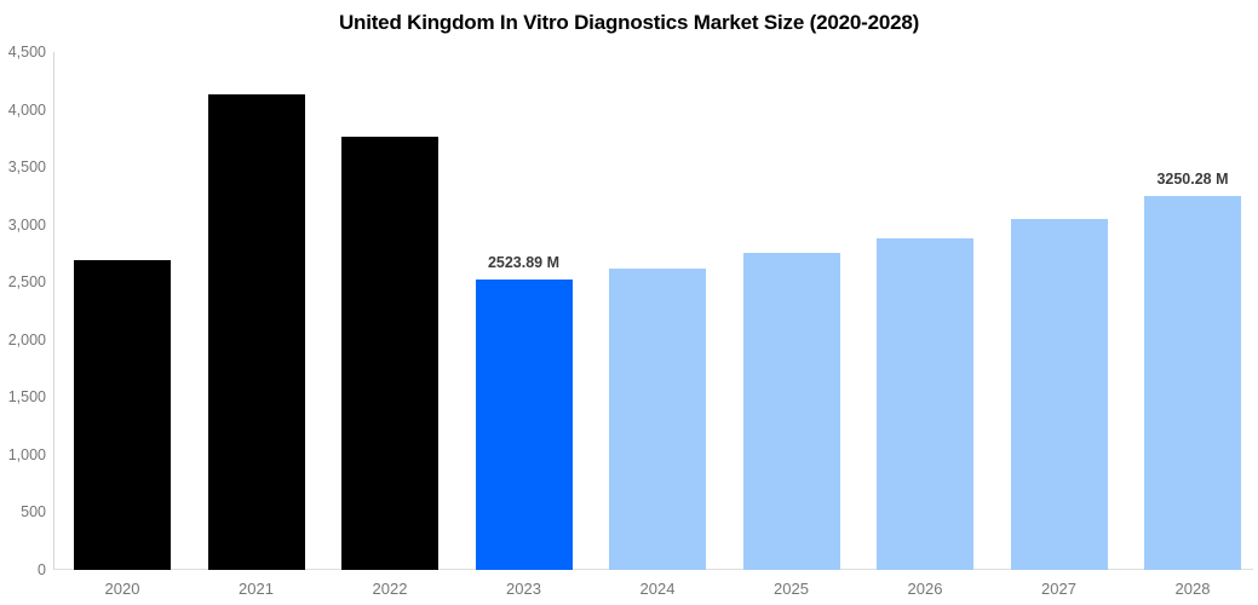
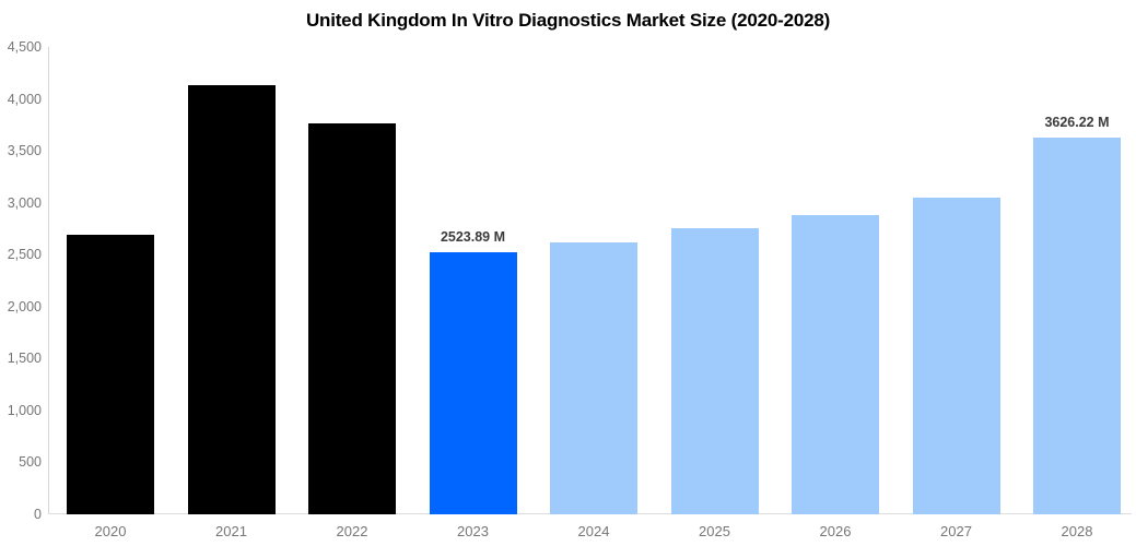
2028: 3250.28 -> 3626.22
